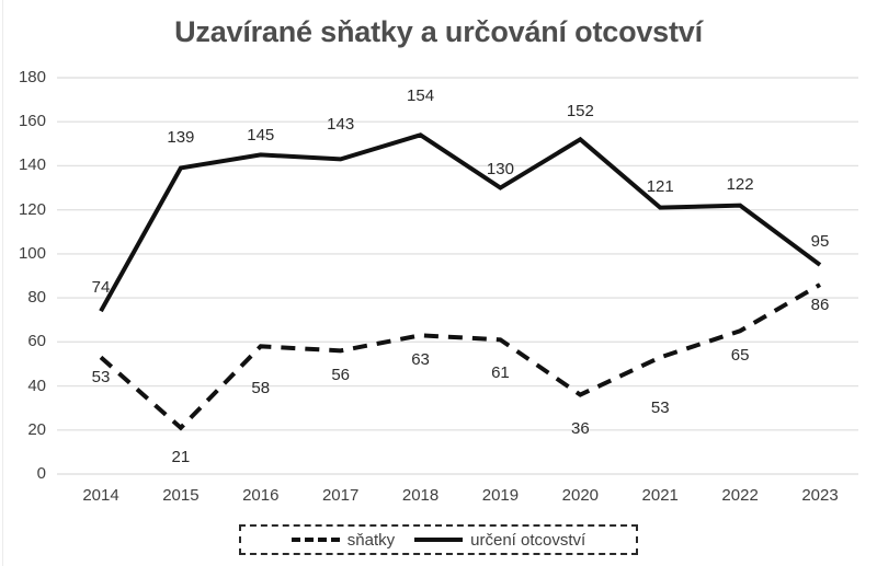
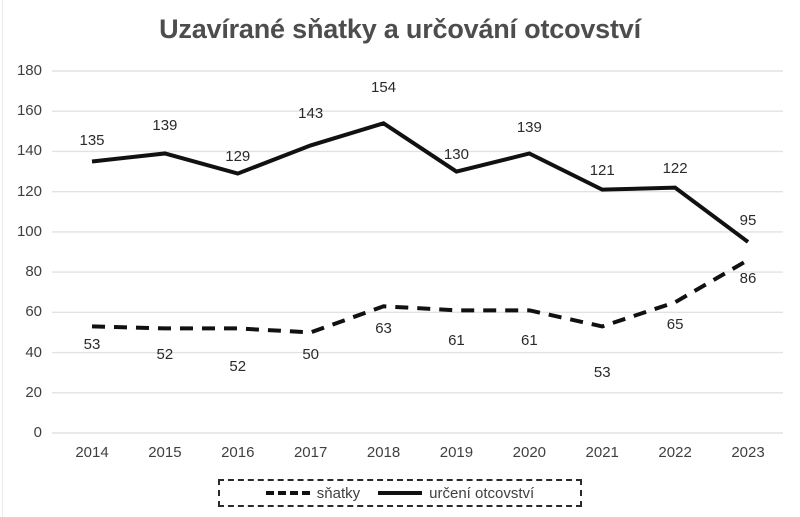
určení otcovství/2014: 74 -> 135
sňatky/2015: 21 -> 52
sňatky/2016: 58 -> 52
určení otcovství/2016: 145 -> 129
sňatky/2017: 56 -> 50
sňatky/2020: 36 -> 61
určení otcovství/2020: 152 -> 139
